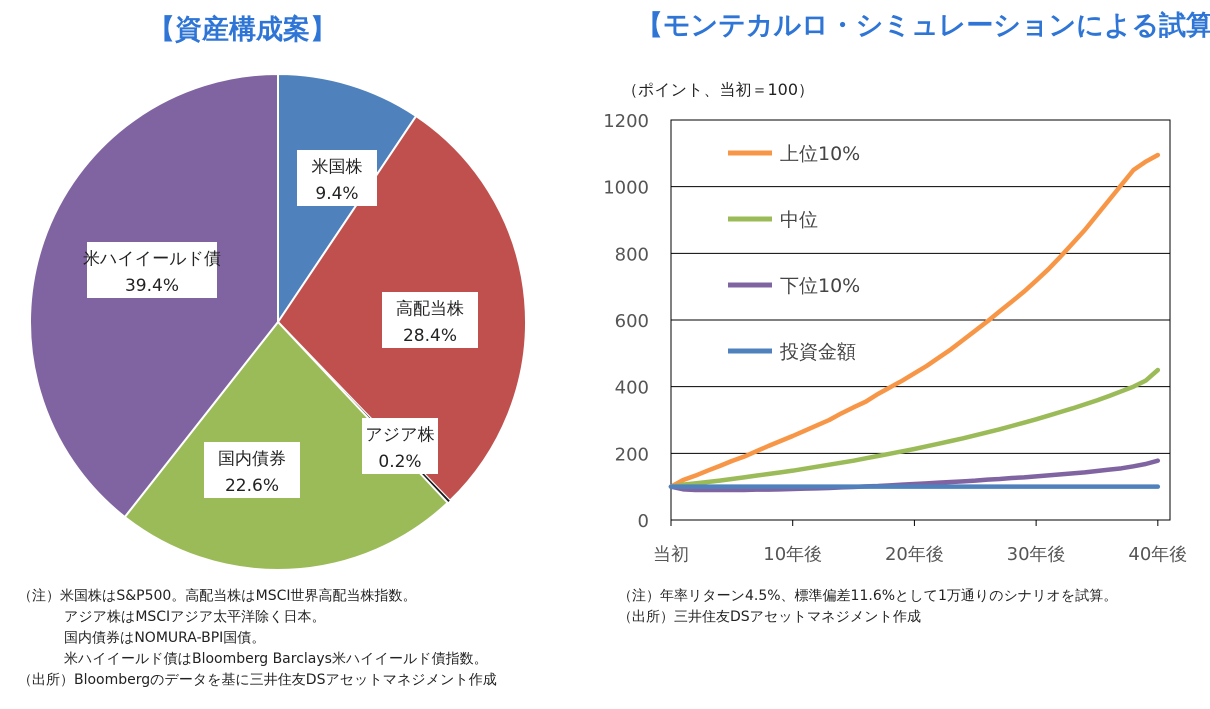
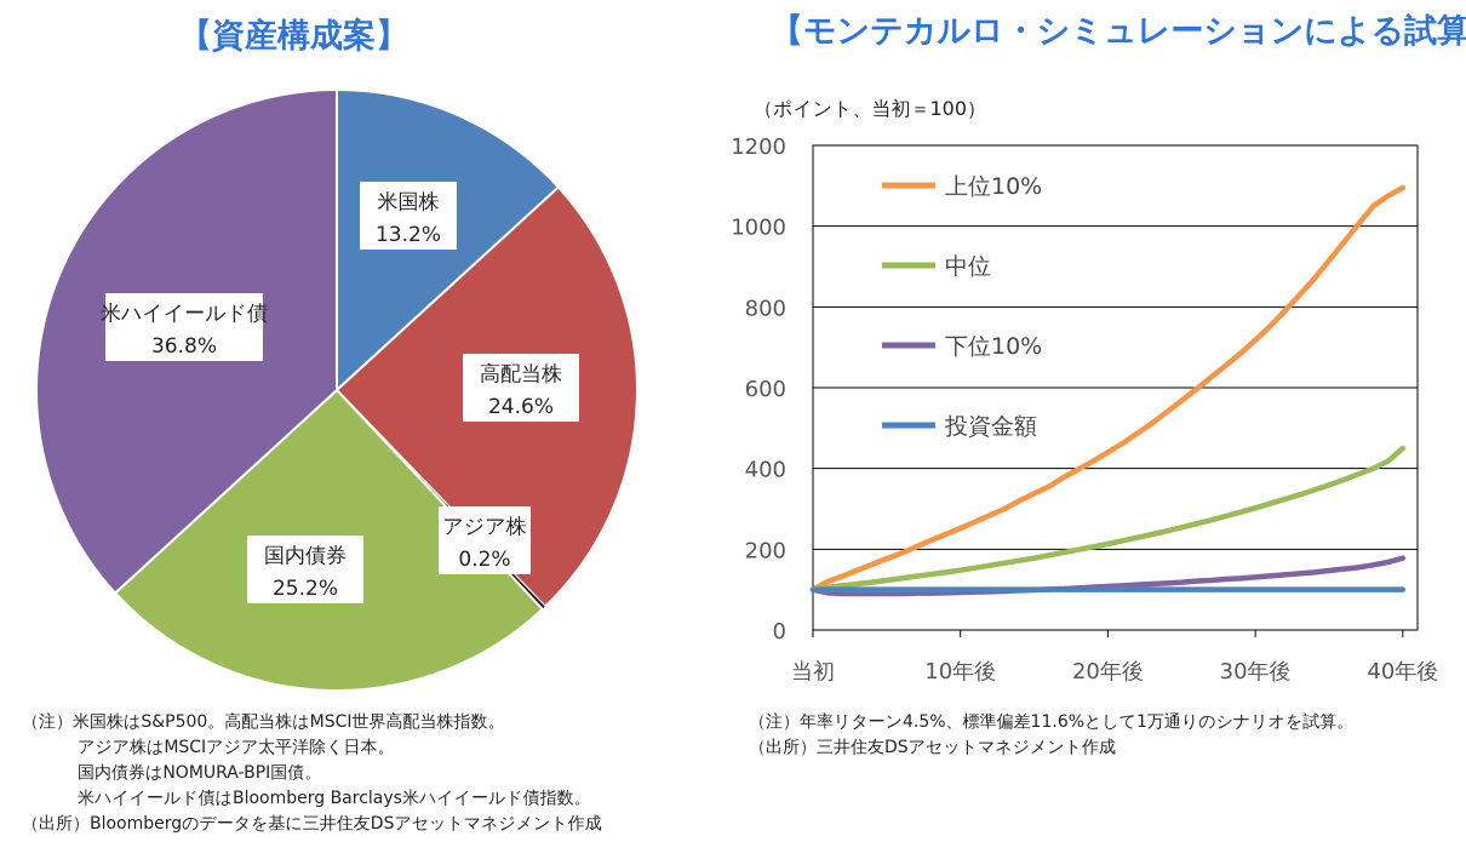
【資産構成案】/米国株: 9.4% -> 13.2%
【資産構成案】/高配当株: 28.4% -> 24.6%
【資産構成案】/国内債券: 22.6% -> 25.2%
【資産構成案】/米ハイイールド債: 39.4% -> 36.8%
